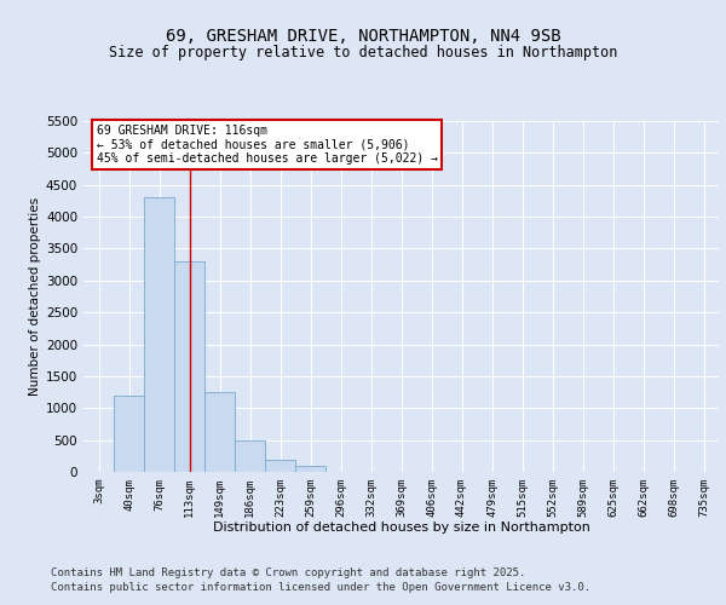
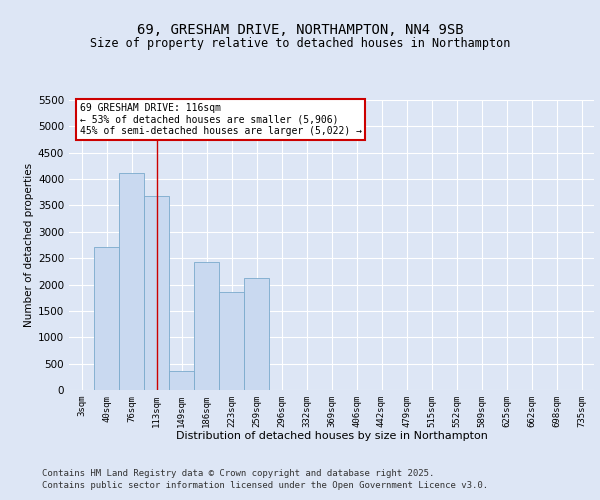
40sqm: 1200 -> 2720
76sqm: 4300 -> 4120
113sqm: 3300 -> 3680
149sqm: 1250 -> 360
186sqm: 500 -> 2420
223sqm: 190 -> 1860
259sqm: 100 -> 2120
